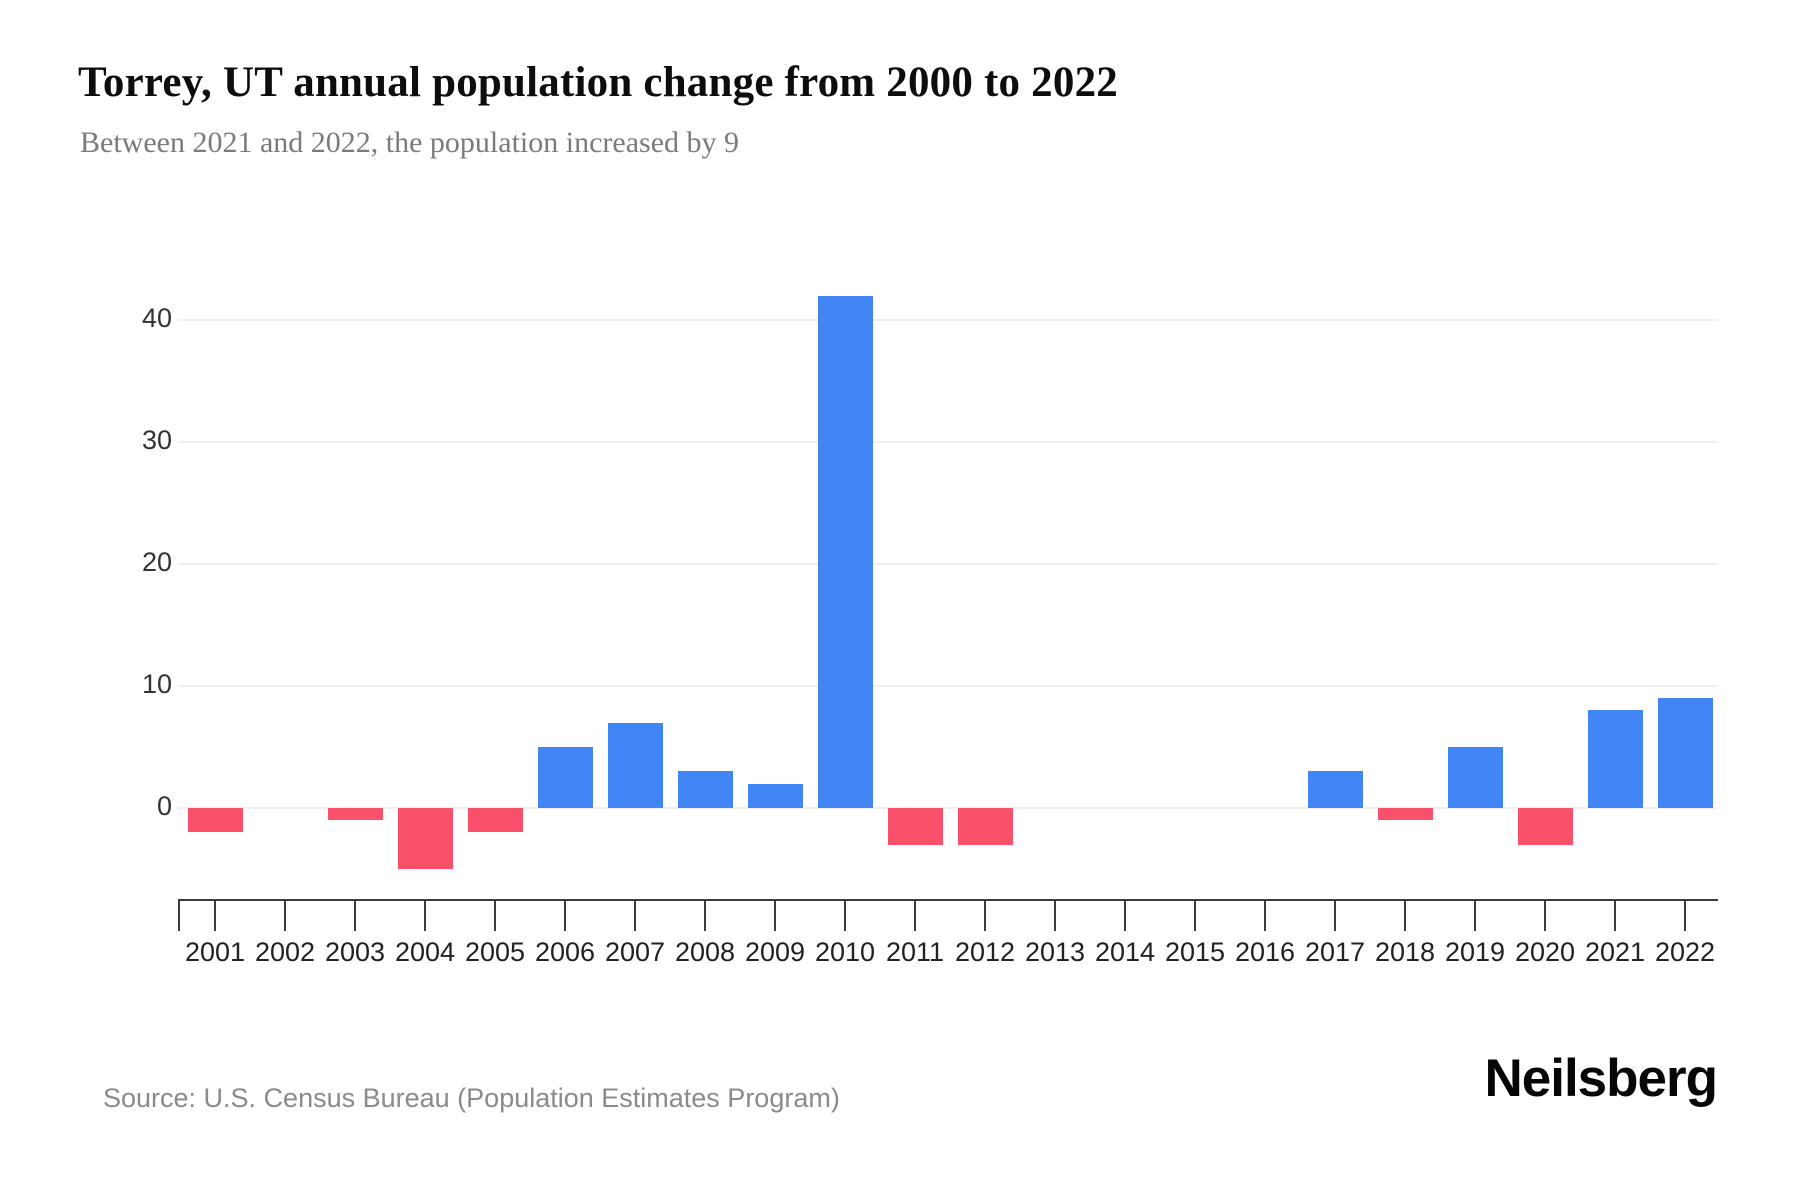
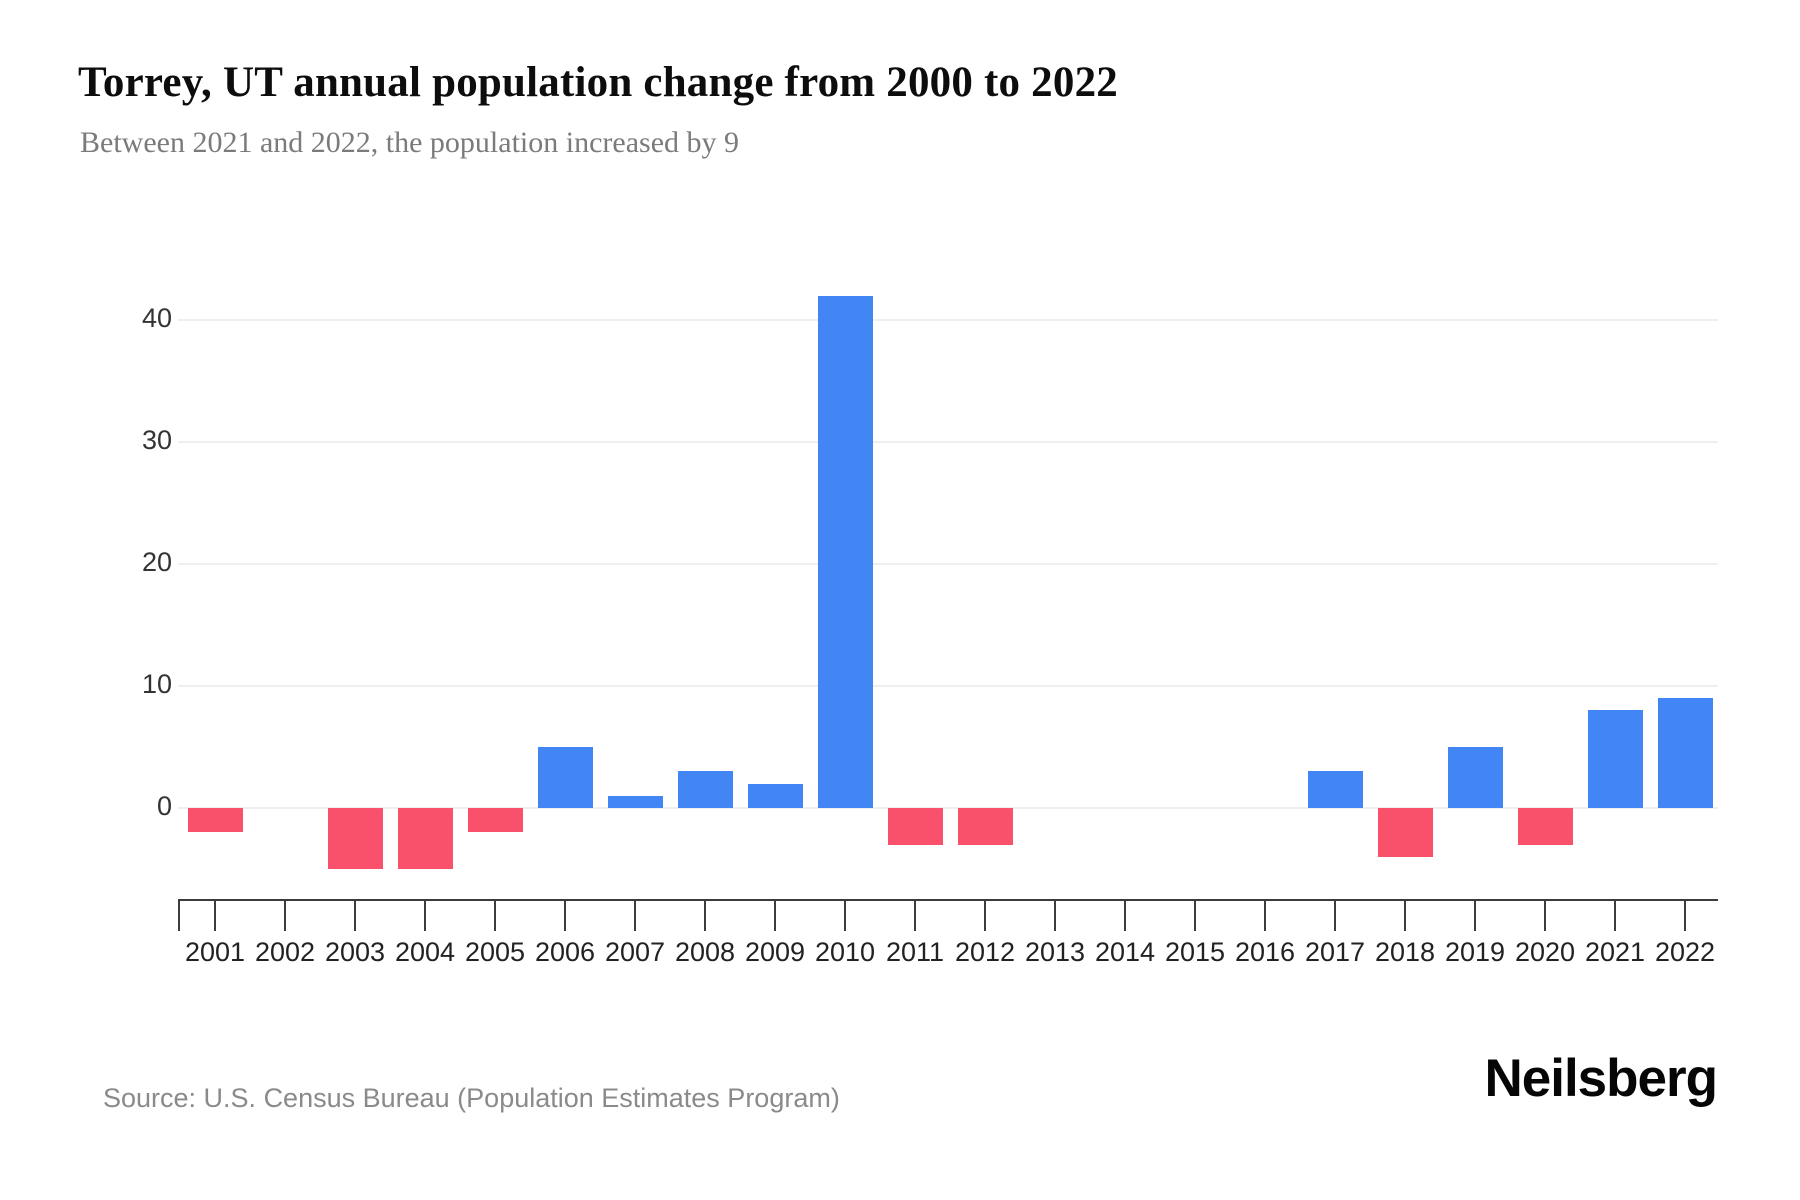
2003: -1 -> -5
2007: 7 -> 1
2018: -1 -> -4
